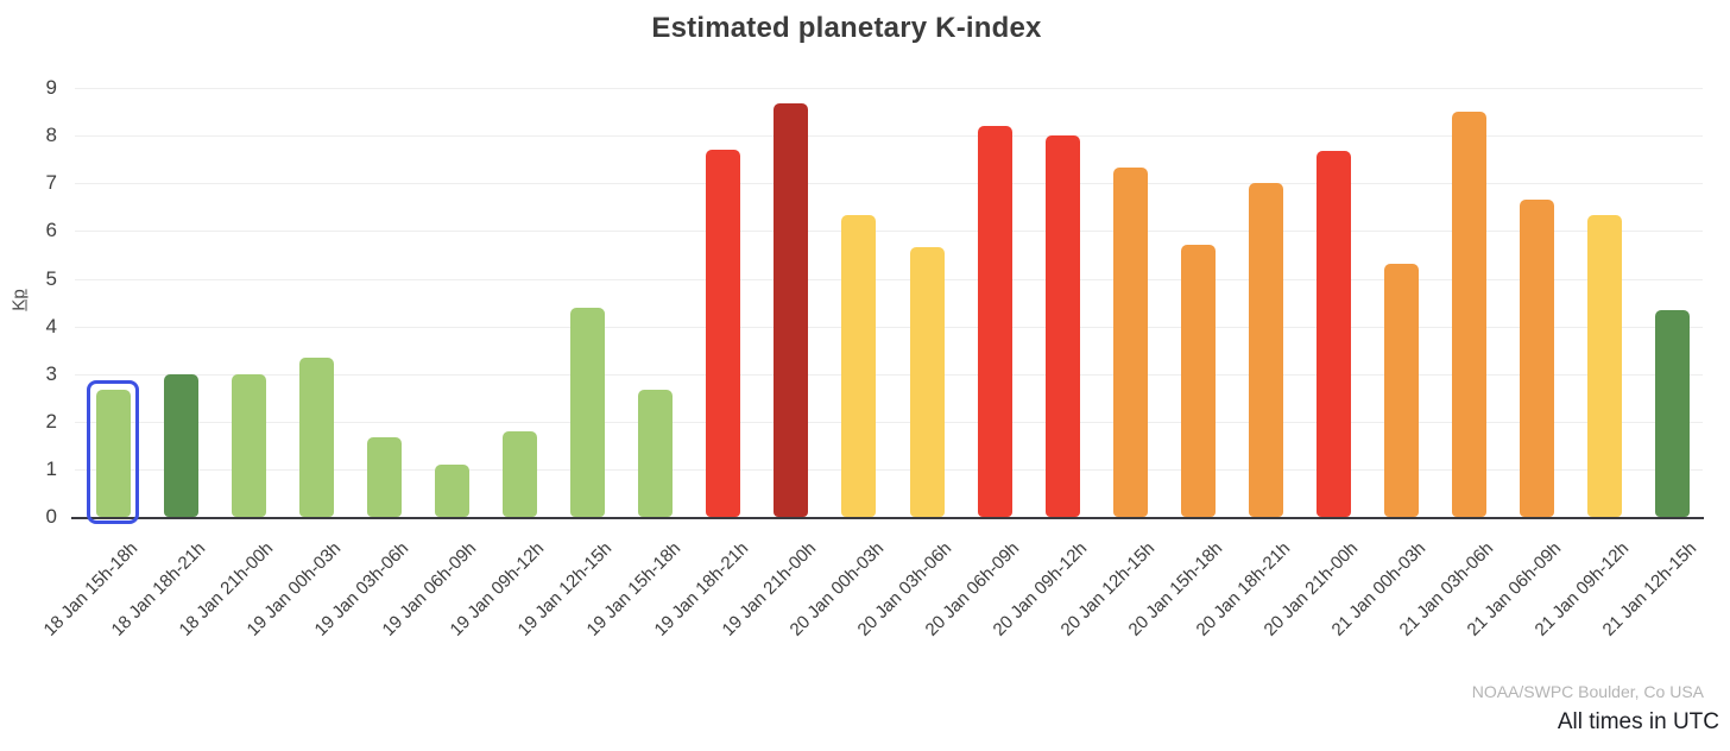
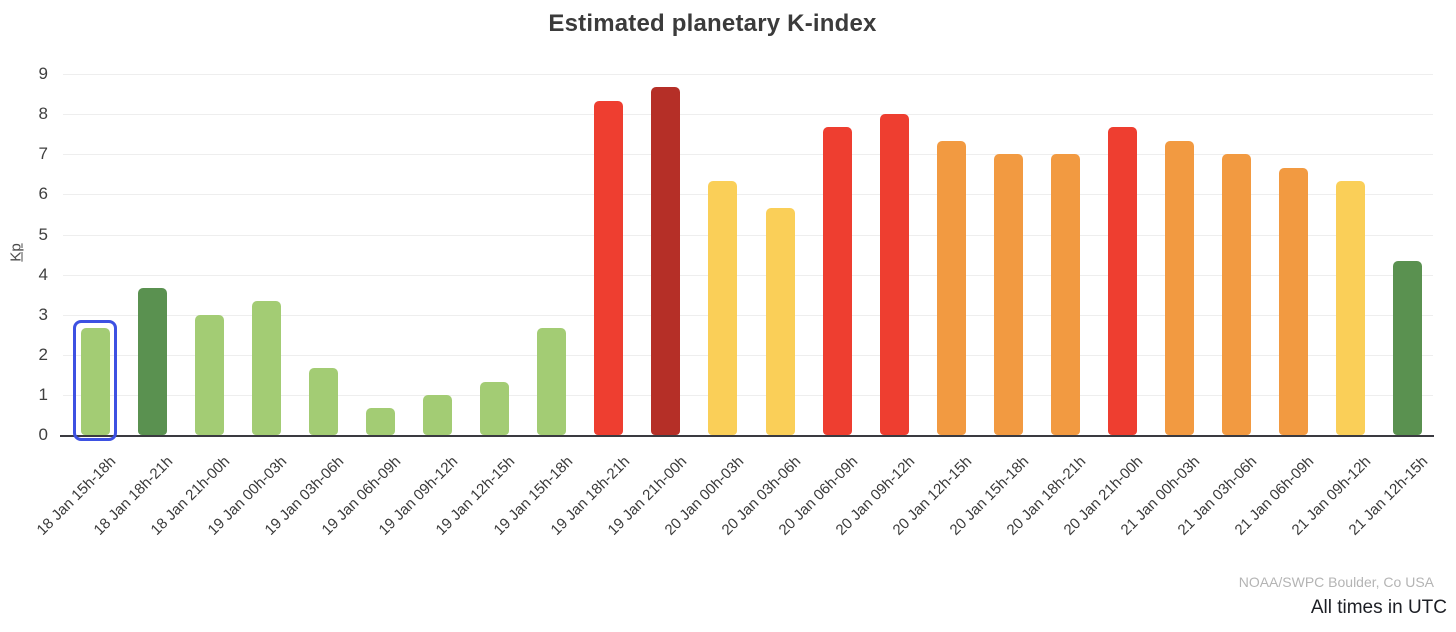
18 Jan 18h-21h: 3.0 -> 3.7
19 Jan 06h-09h: 1.1 -> 0.7
19 Jan 09h-12h: 1.8 -> 1.0
19 Jan 12h-15h: 4.4 -> 1.3
19 Jan 18h-21h: 7.7 -> 8.3
20 Jan 06h-09h: 8.2 -> 7.7
20 Jan 15h-18h: 5.7 -> 7.0
21 Jan 00h-03h: 5.3 -> 7.3
21 Jan 03h-06h: 8.5 -> 7.0
